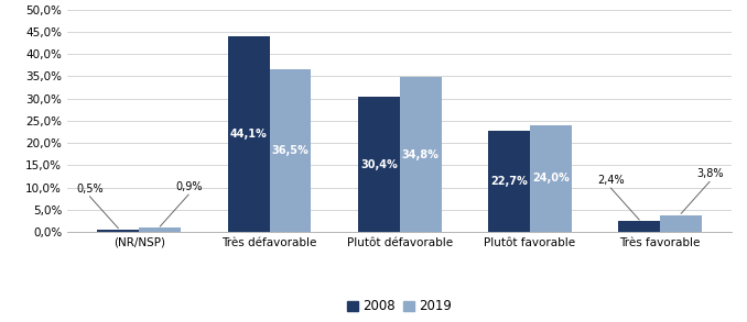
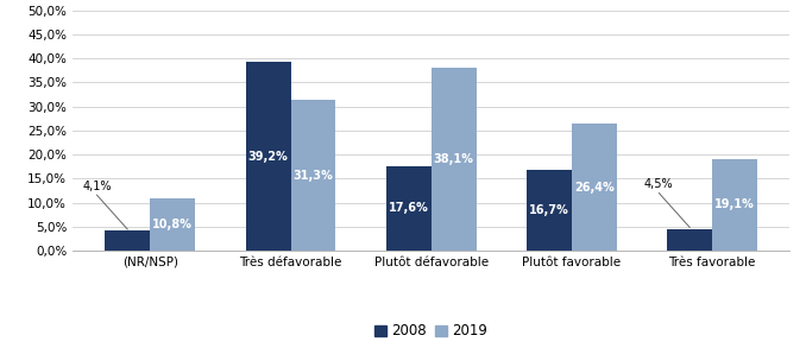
2008/(NR/NSP): 0,5% -> 4,1%
2019/(NR/NSP): 0,9% -> 10,8%
2008/Très défavorable: 44,1% -> 39,2%
2019/Très défavorable: 36,5% -> 31,3%
2008/Plutôt défavorable: 30,4% -> 17,6%
2019/Plutôt défavorable: 34,8% -> 38,1%
2008/Plutôt favorable: 22,7% -> 16,7%
2019/Plutôt favorable: 24,0% -> 26,4%
2008/Très favorable: 2,4% -> 4,5%
2019/Très favorable: 3,8% -> 19,1%
